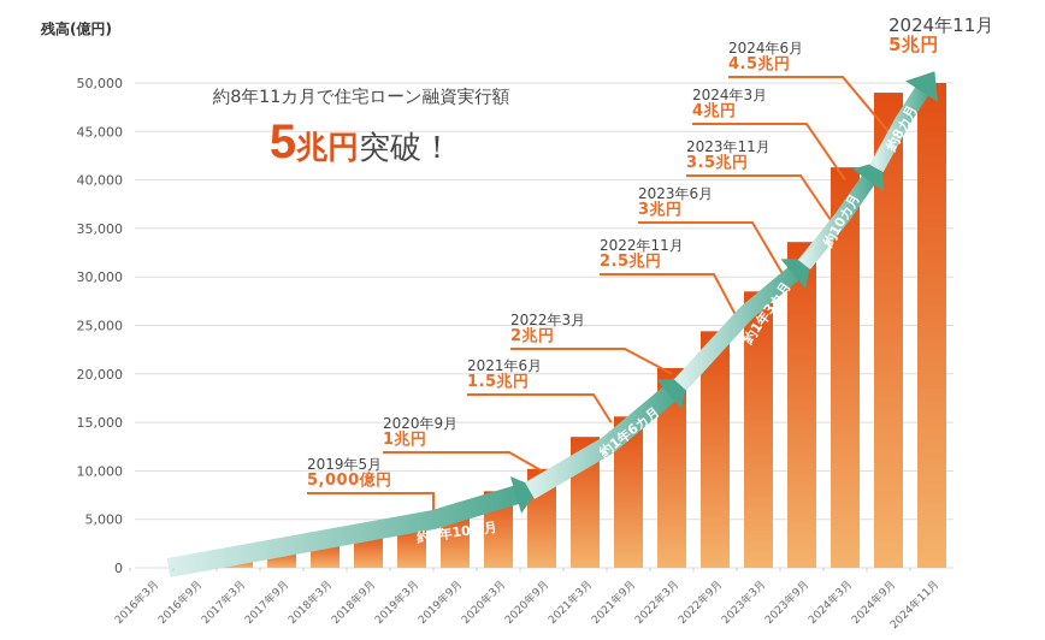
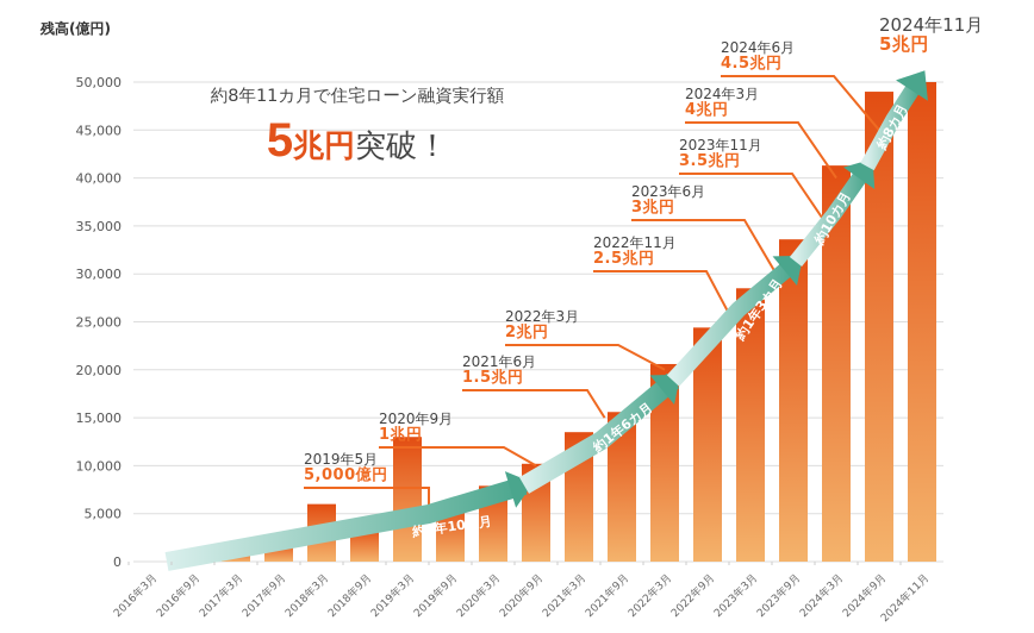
2018年3月: 3000 -> 6000
2019年3月: 5000 -> 13000
